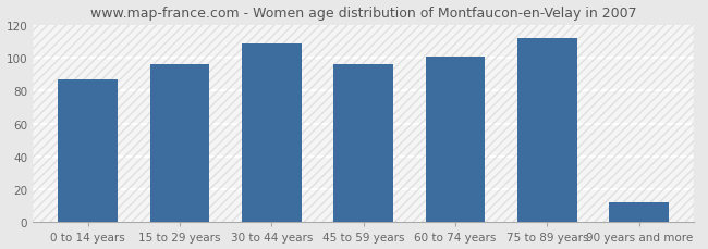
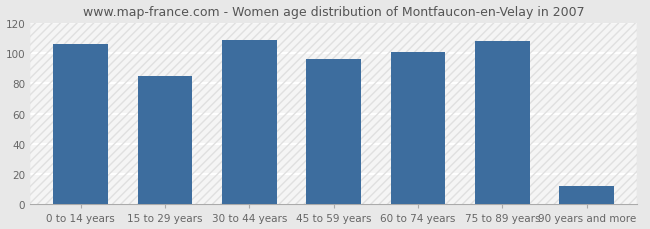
0 to 14 years: 87 -> 106
15 to 29 years: 96 -> 85
75 to 89 years: 112 -> 108
